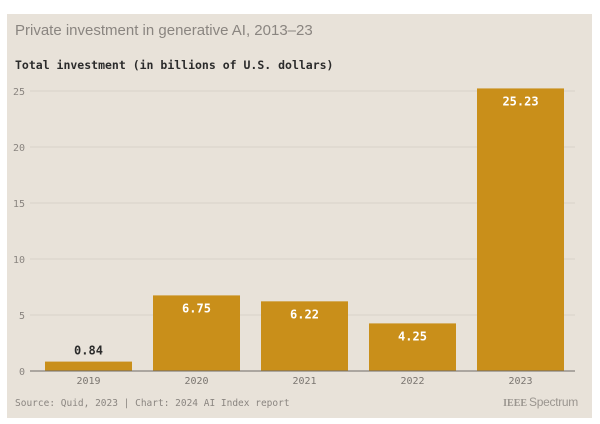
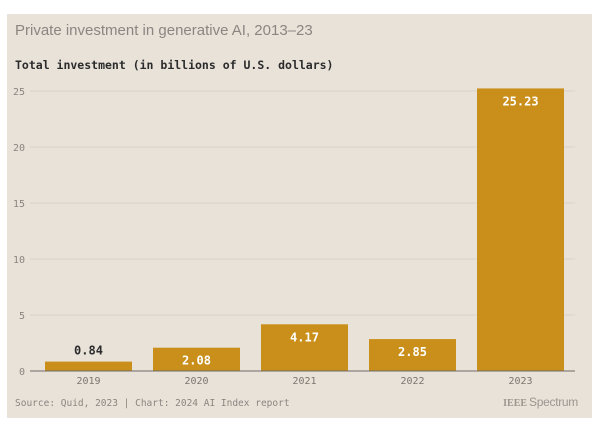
2020: 6.75 -> 2.08
2021: 6.22 -> 4.17
2022: 4.25 -> 2.85
